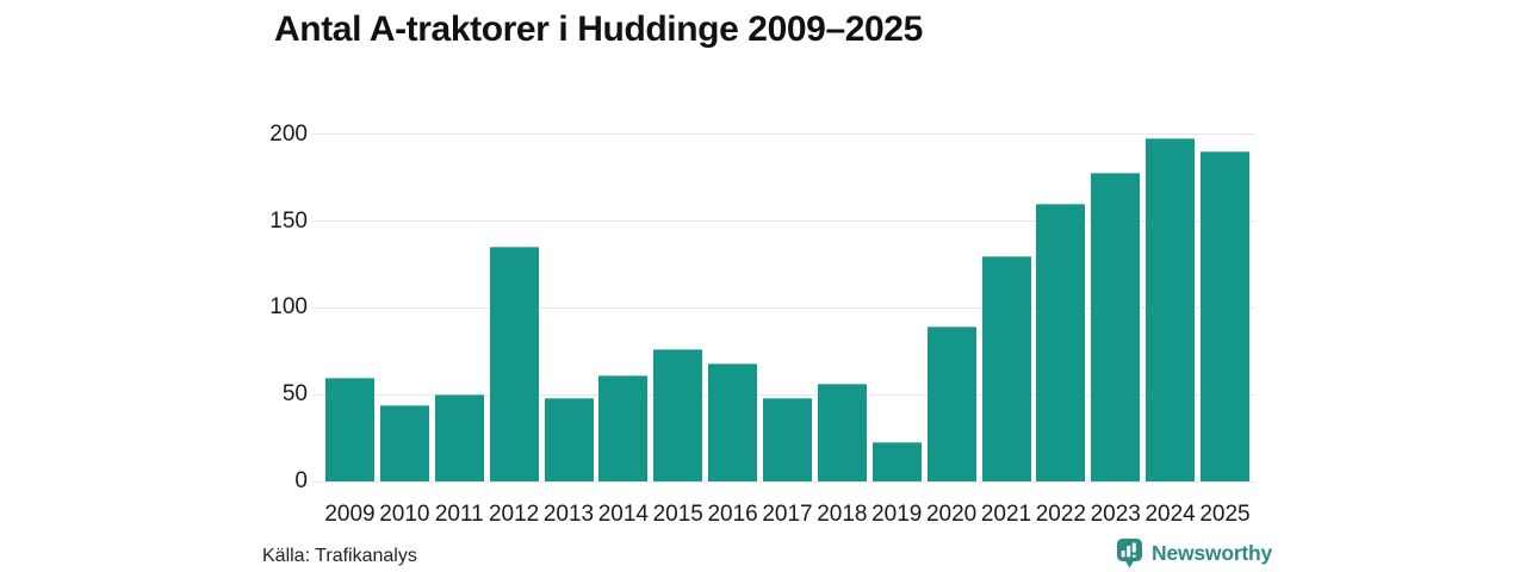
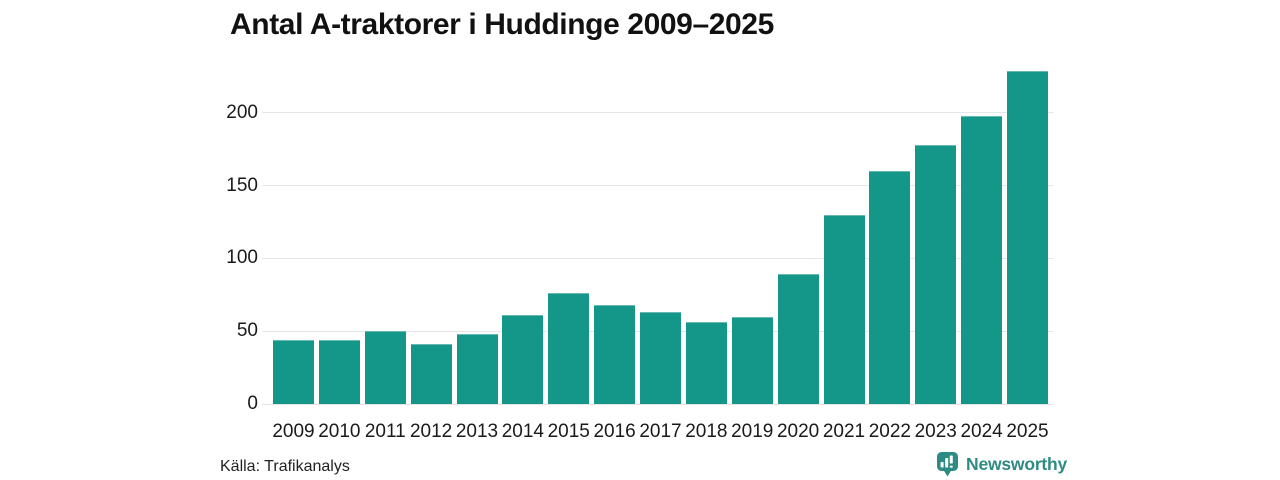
2009: 60 -> 44
2012: 135 -> 41
2017: 48 -> 63
2019: 23 -> 60
2025: 190 -> 229
